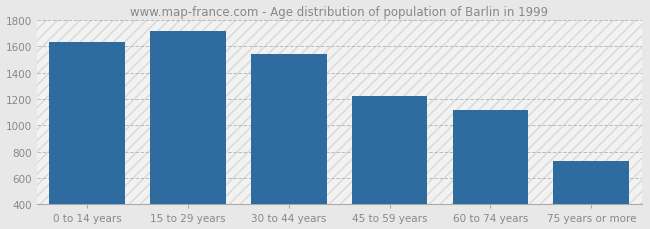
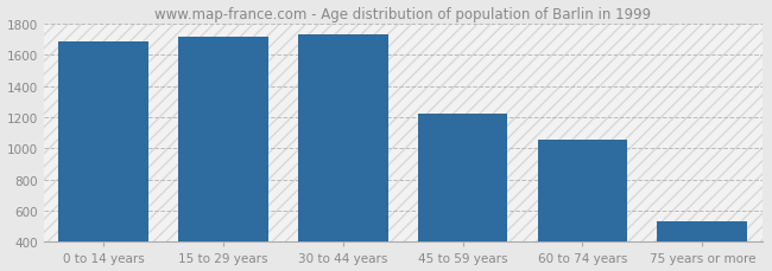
0 to 14 years: 1630 -> 1690
30 to 44 years: 1540 -> 1730
60 to 74 years: 1120 -> 1060
75 years or more: 730 -> 530
